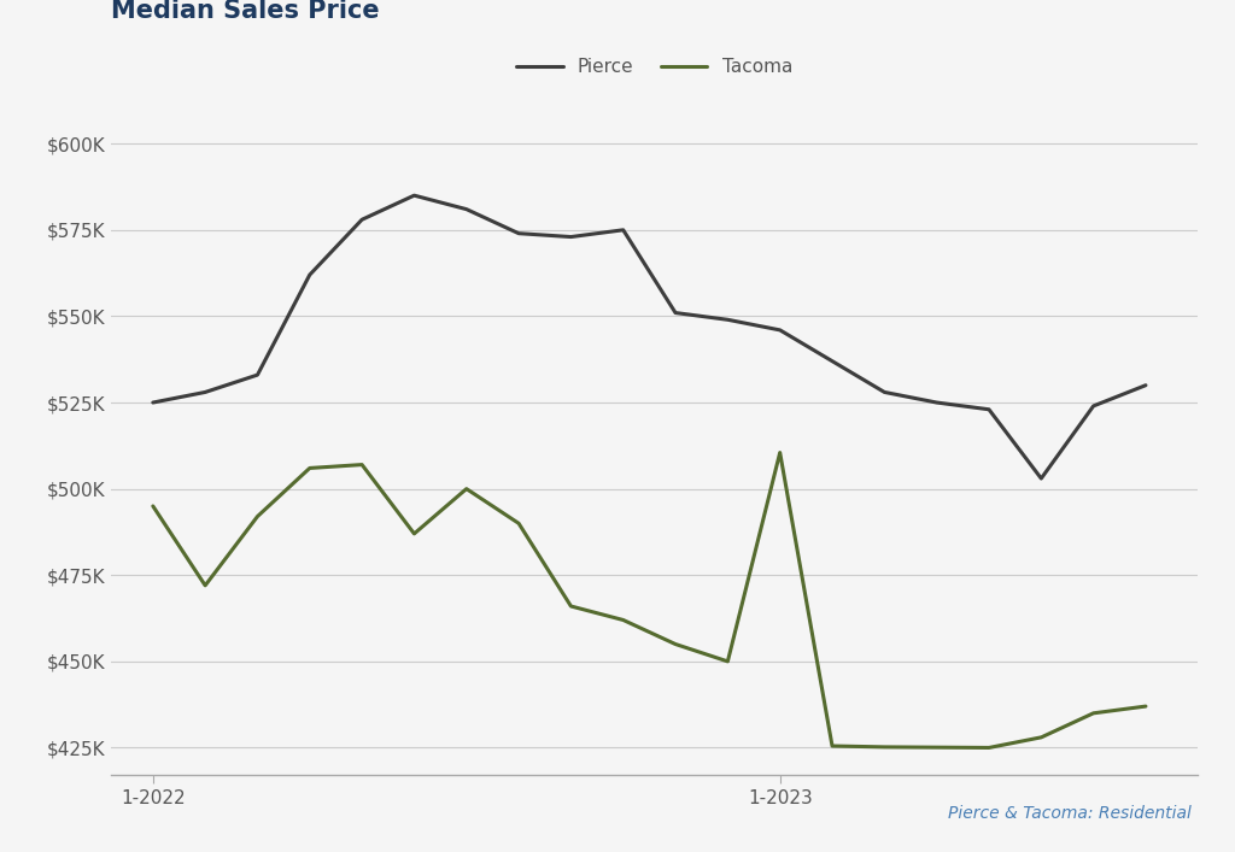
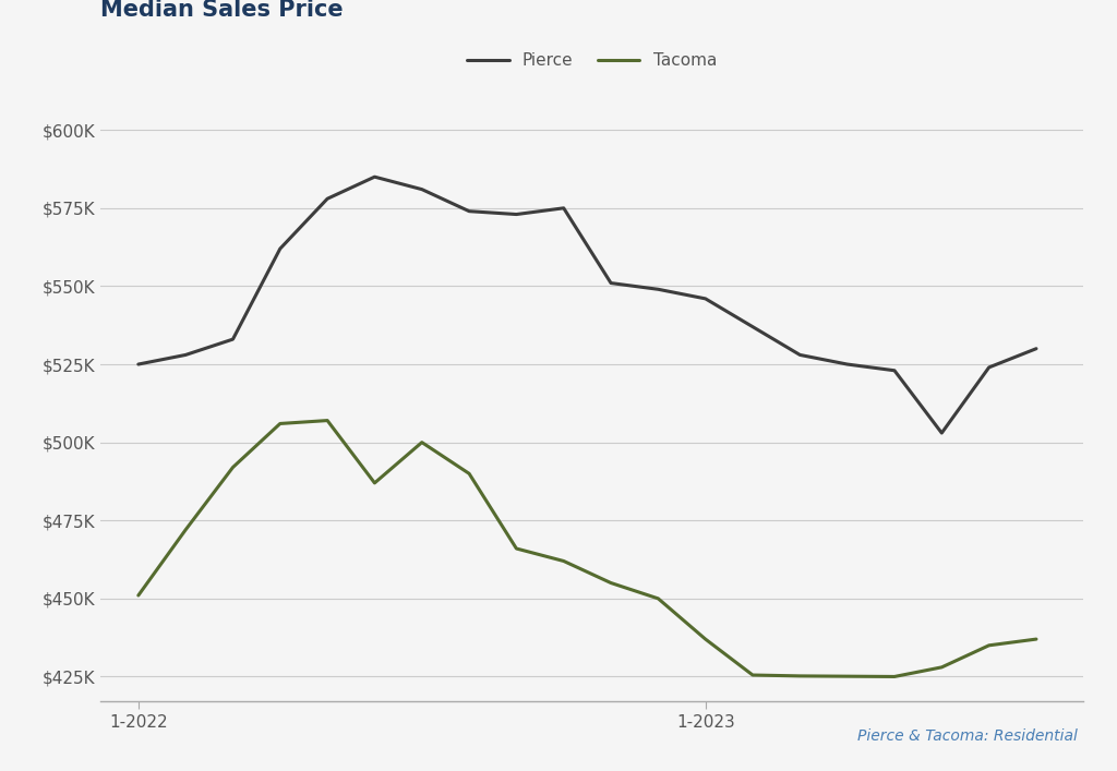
Tacoma/1-2022: $495.0K -> $451.0K
Tacoma/1-2023: $510.5K -> $437.0K
